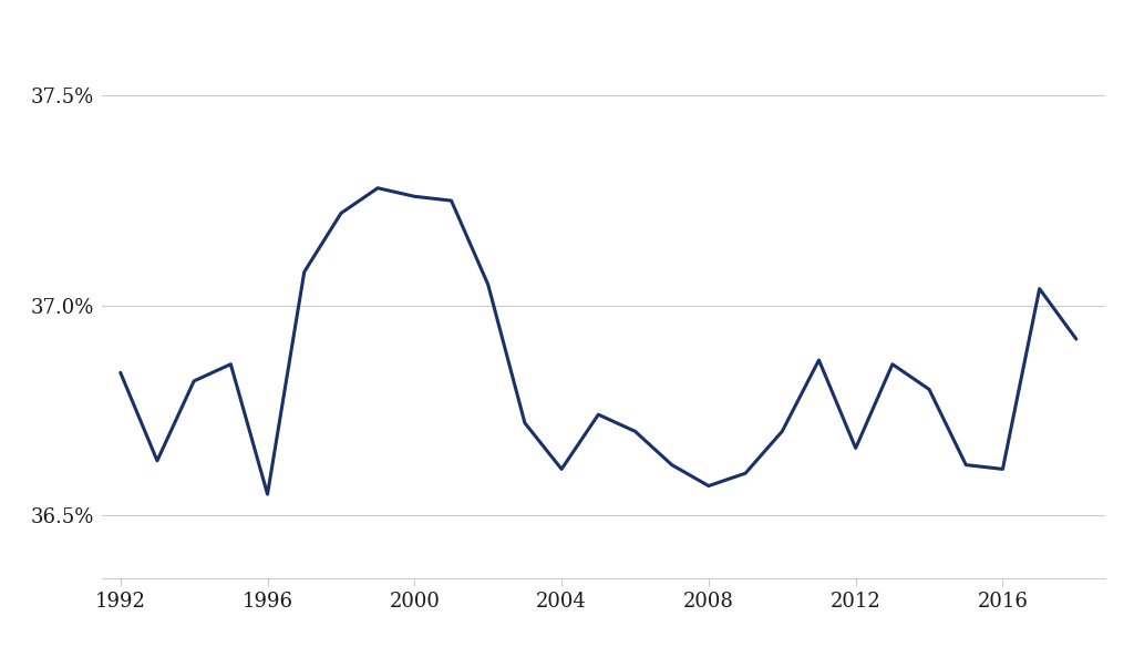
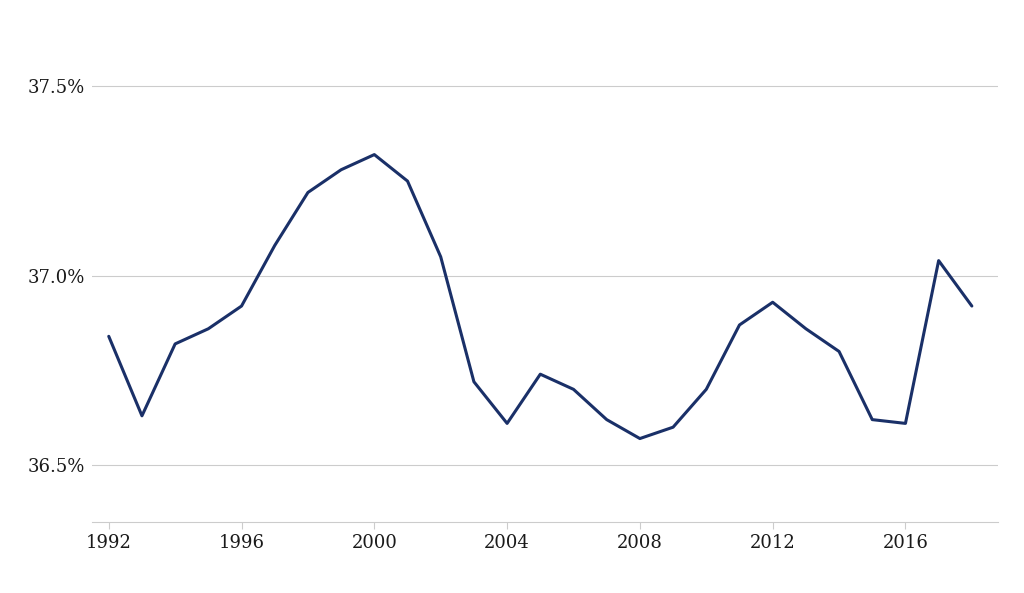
1996: 36.55% -> 36.92%
2000: 37.26% -> 37.32%
2012: 36.66% -> 36.93%
